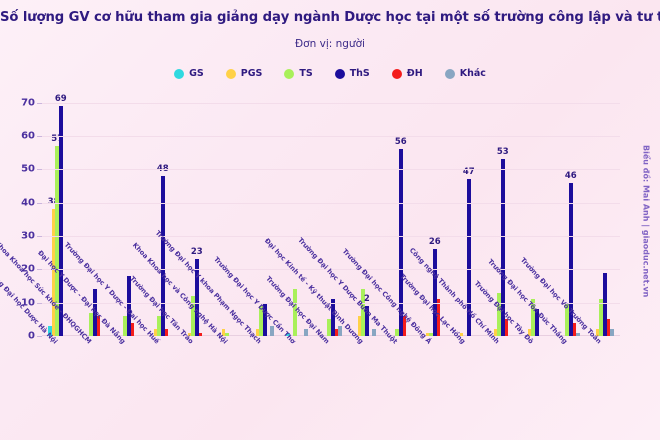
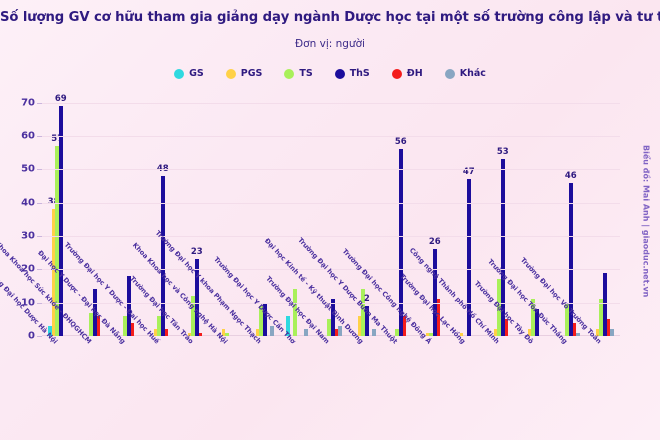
GS/Trường Đại học Y Dược Cần Thơ: 1 -> 6
TS/Công nghệ Thành phố Hồ Chí Minh: 13 -> 17
